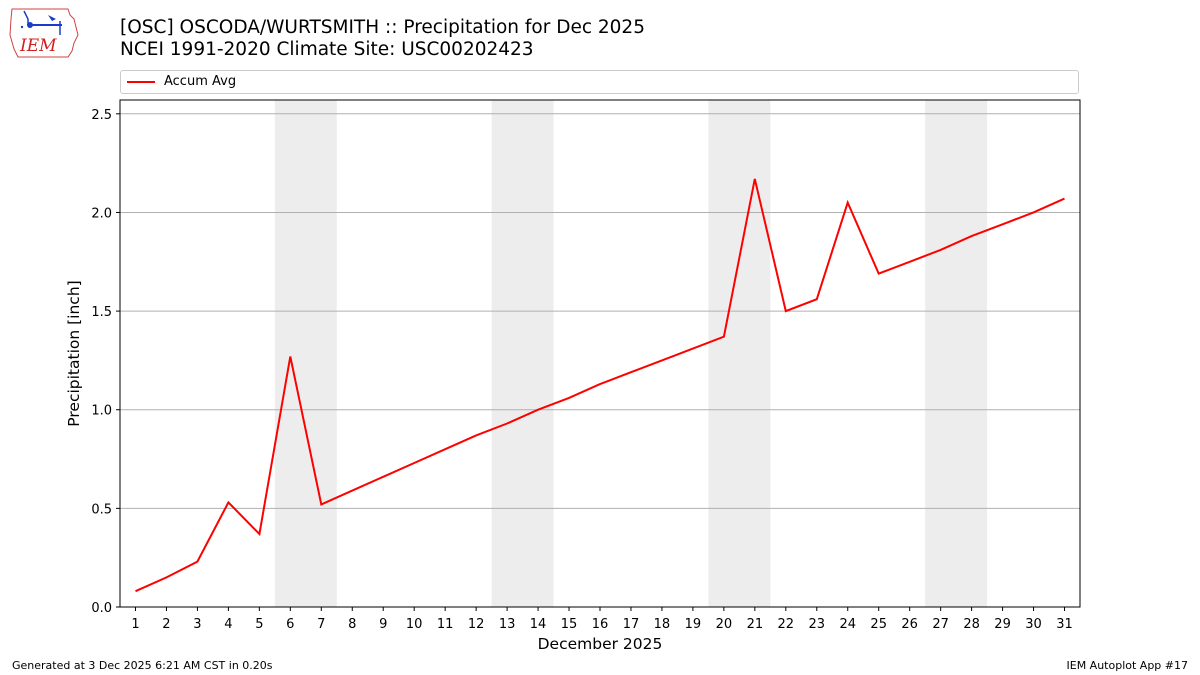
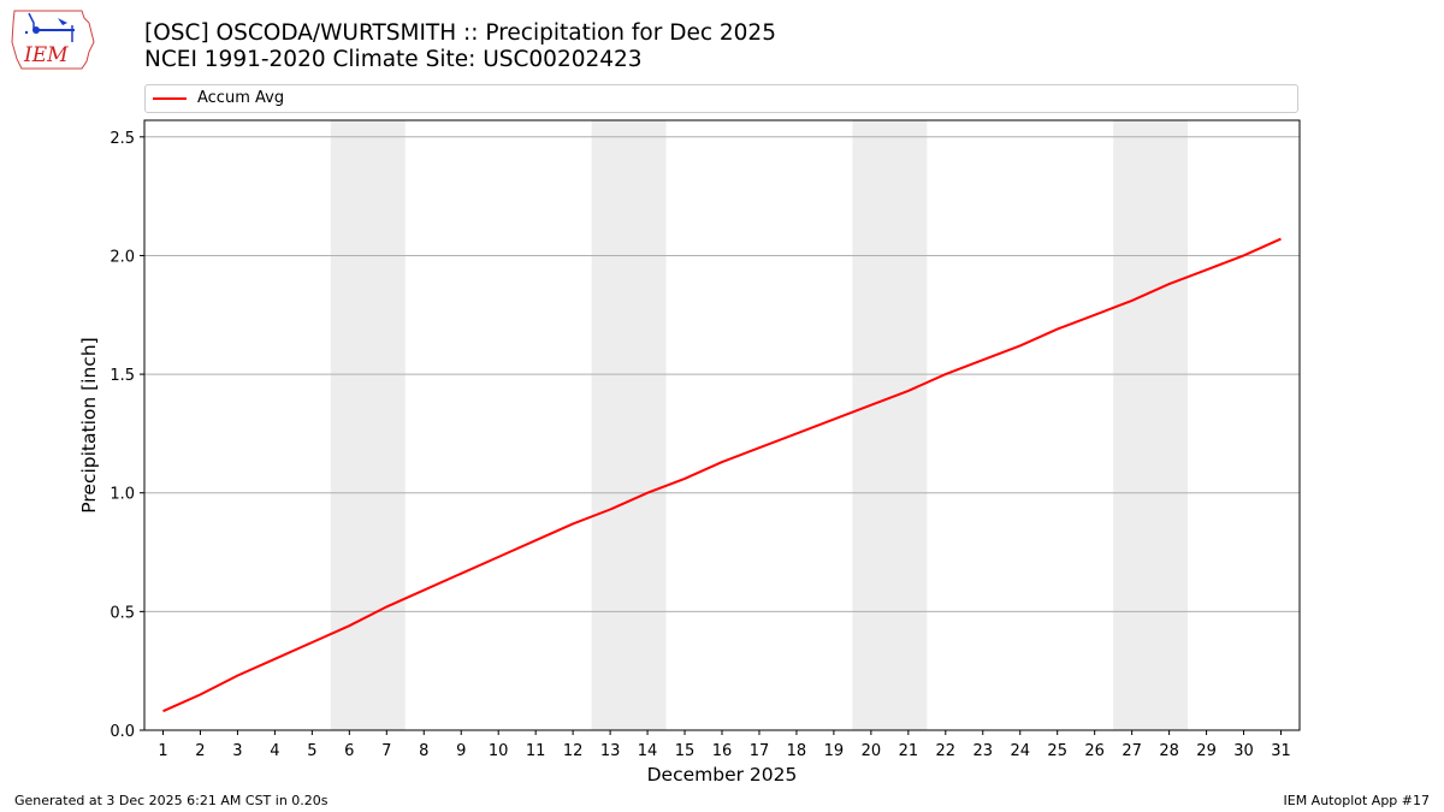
4: 0.53 -> 0.30
6: 1.27 -> 0.44
21: 2.17 -> 1.43
24: 2.05 -> 1.62
